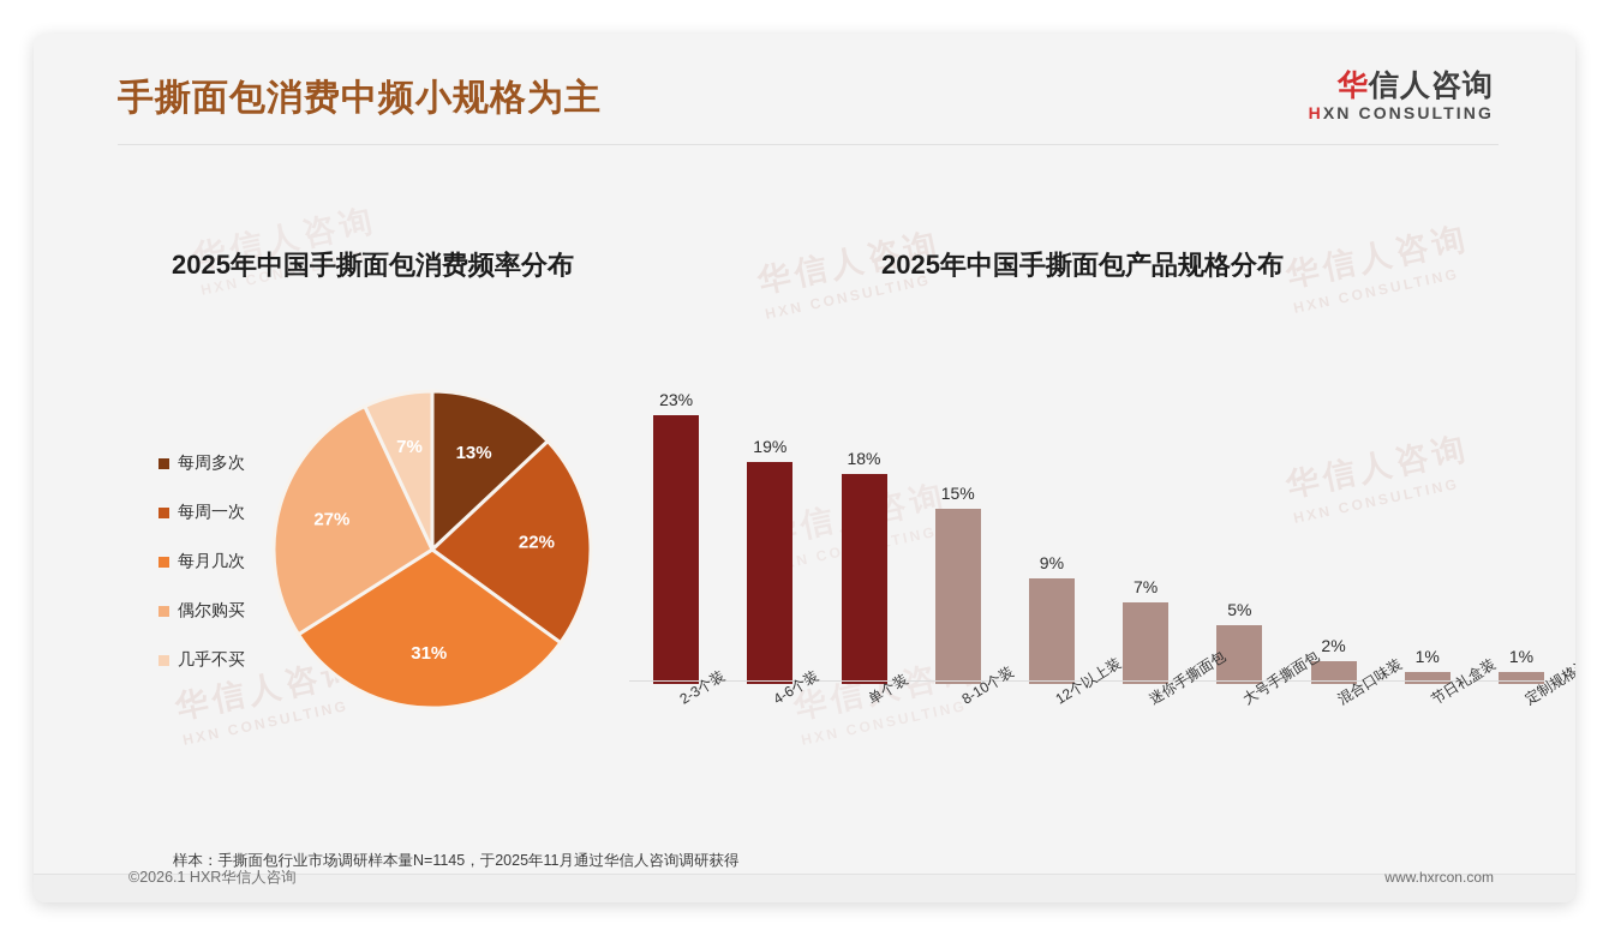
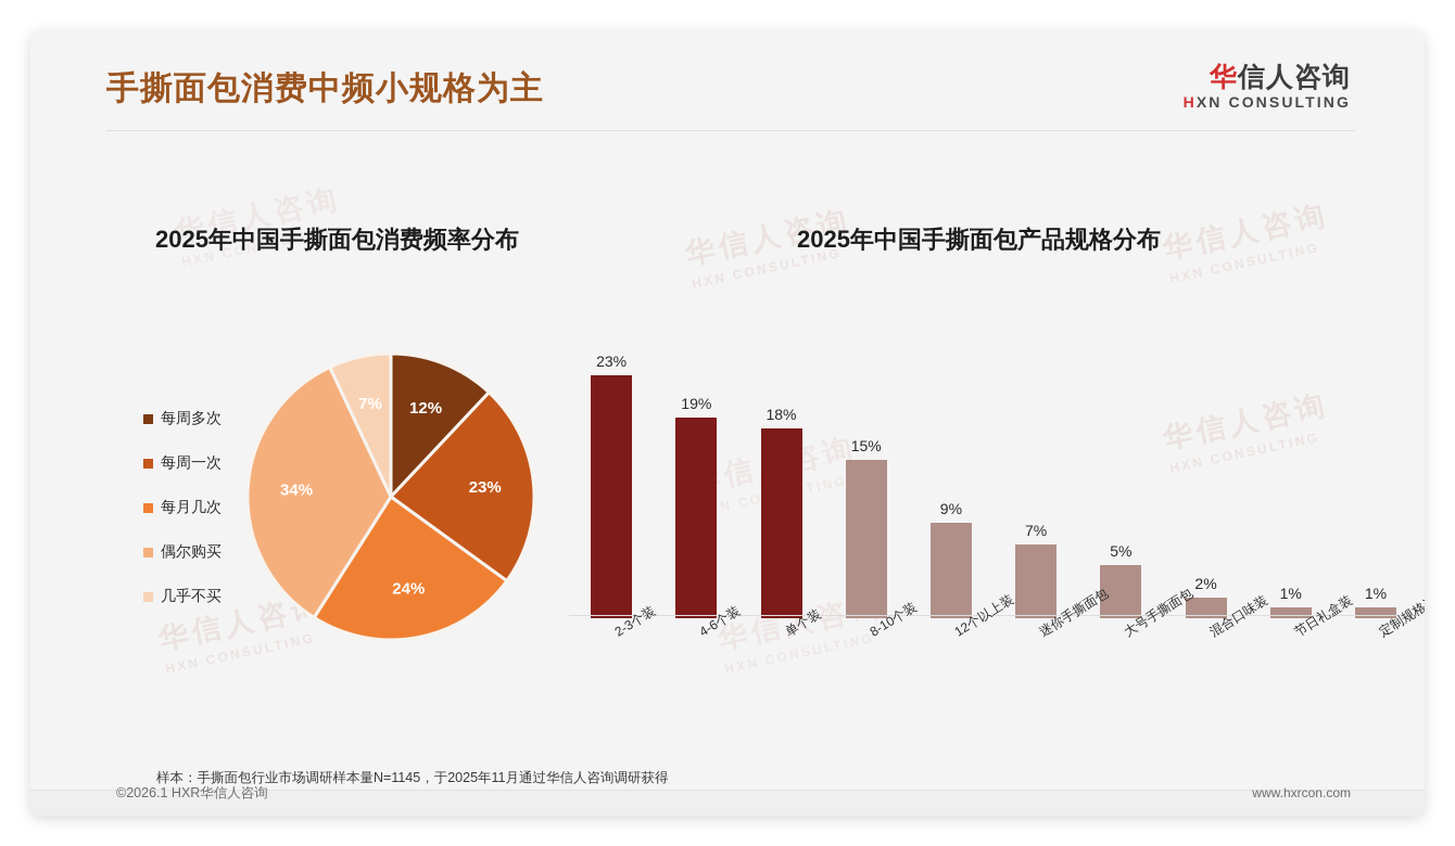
2025年中国手撕面包消费频率分布/每周多次: 13% -> 12%
2025年中国手撕面包消费频率分布/每周一次: 22% -> 23%
2025年中国手撕面包消费频率分布/每月几次: 31% -> 24%
2025年中国手撕面包消费频率分布/偶尔购买: 27% -> 34%
